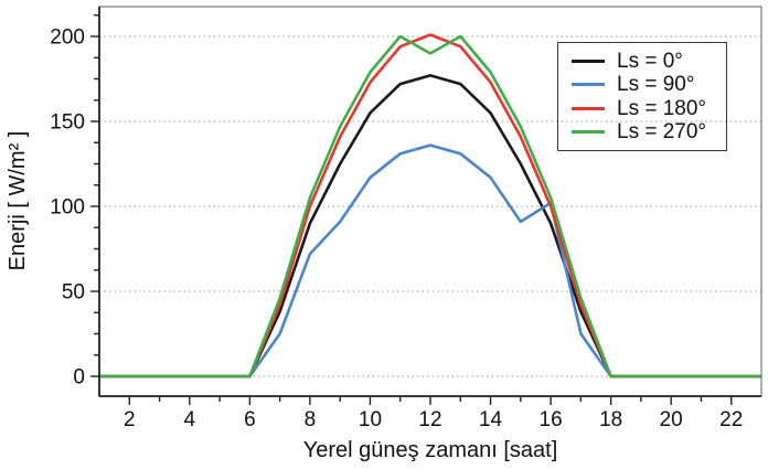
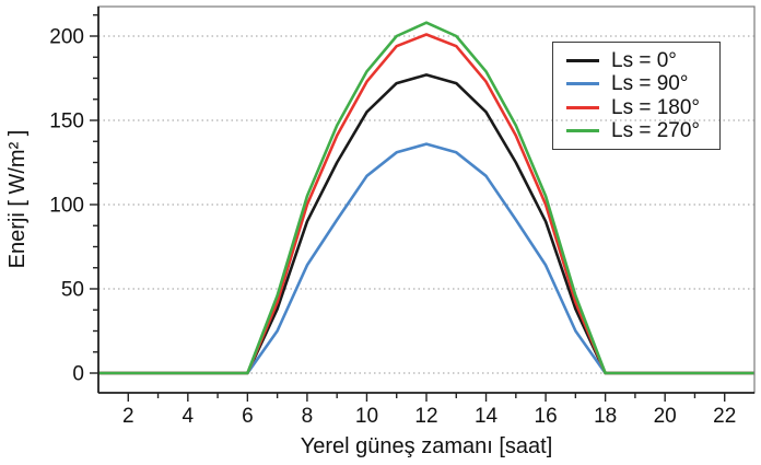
Ls = 90°/8: 72 -> 64
Ls = 270°/12: 190 -> 208
Ls = 90°/16: 102 -> 64
